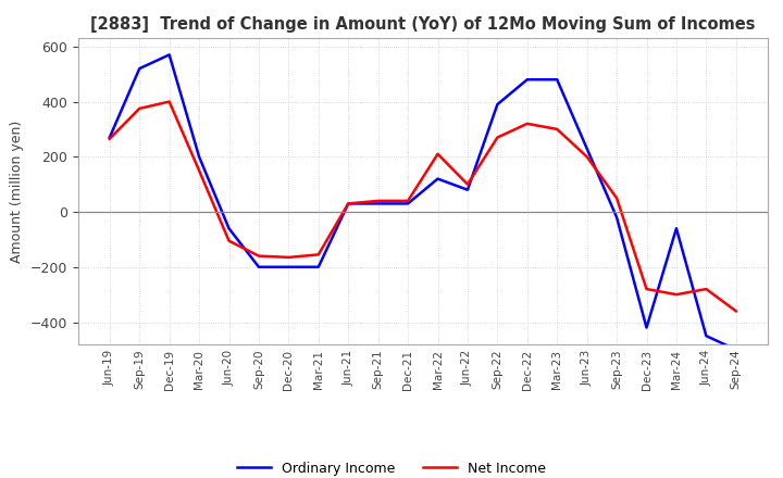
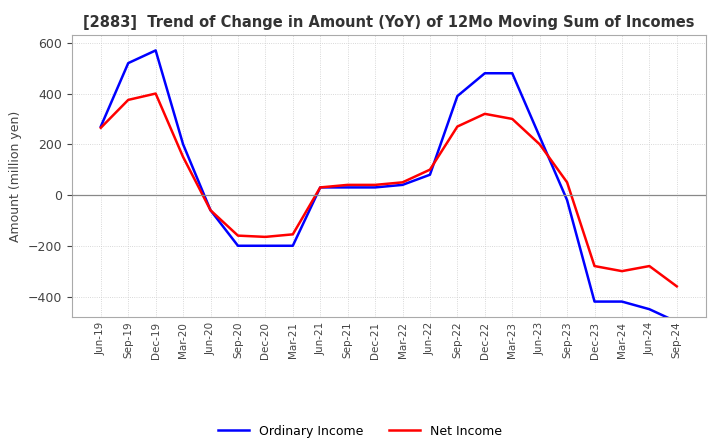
Net Income/Jun-20: -105 -> -60
Ordinary Income/Mar-22: 120 -> 40
Net Income/Mar-22: 210 -> 50
Ordinary Income/Mar-24: -60 -> -420
